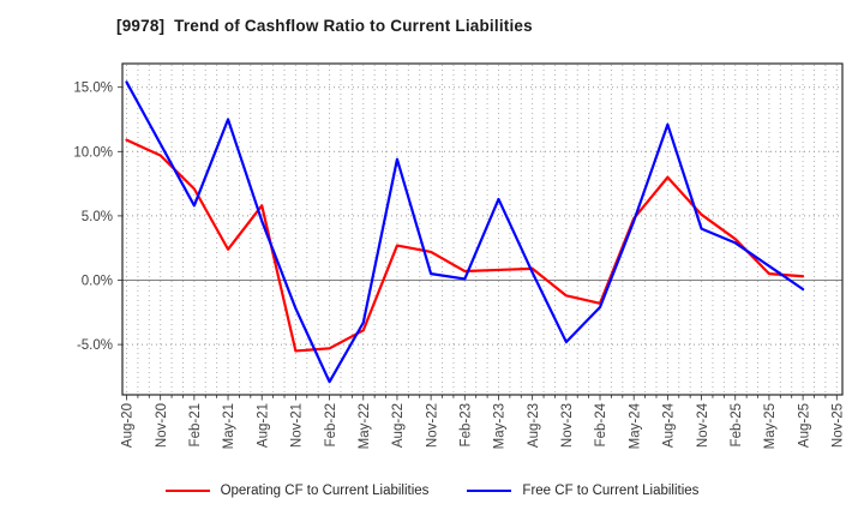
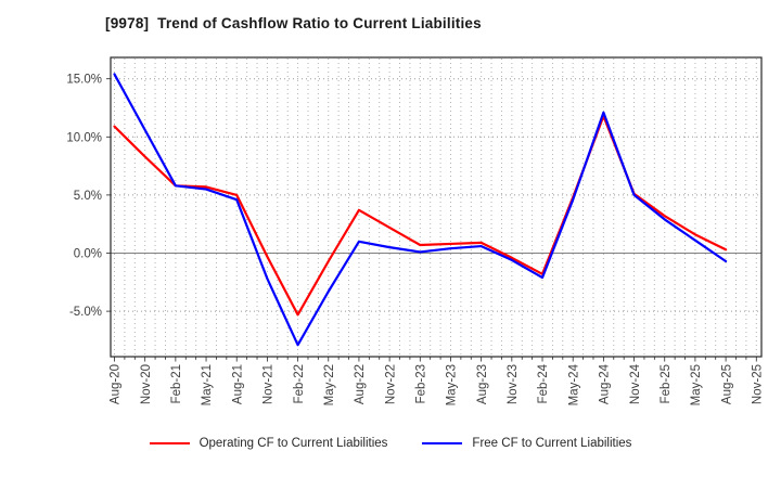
Operating CF to Current Liabilities/Nov-20: 9.7% -> 8.3%
Operating CF to Current Liabilities/Feb-21: 7.1% -> 5.8%
Operating CF to Current Liabilities/May-21: 2.4% -> 5.7%
Free CF to Current Liabilities/May-21: 12.5% -> 5.5%
Operating CF to Current Liabilities/Aug-21: 5.8% -> 5.0%
Operating CF to Current Liabilities/Nov-21: -5.5% -> -0.3%
Operating CF to Current Liabilities/May-22: -3.9% -> -0.7%
Operating CF to Current Liabilities/Aug-22: 2.7% -> 3.7%
Free CF to Current Liabilities/Aug-22: 9.4% -> 1.0%
Free CF to Current Liabilities/May-23: 6.3% -> 0.4%
Operating CF to Current Liabilities/Nov-23: -1.2% -> -0.4%
Free CF to Current Liabilities/Nov-23: -4.8% -> -0.6%
Operating CF to Current Liabilities/Aug-24: 8.0% -> 11.8%
Free CF to Current Liabilities/Nov-24: 4.0% -> 5.0%
Operating CF to Current Liabilities/May-25: 0.5% -> 1.6%
